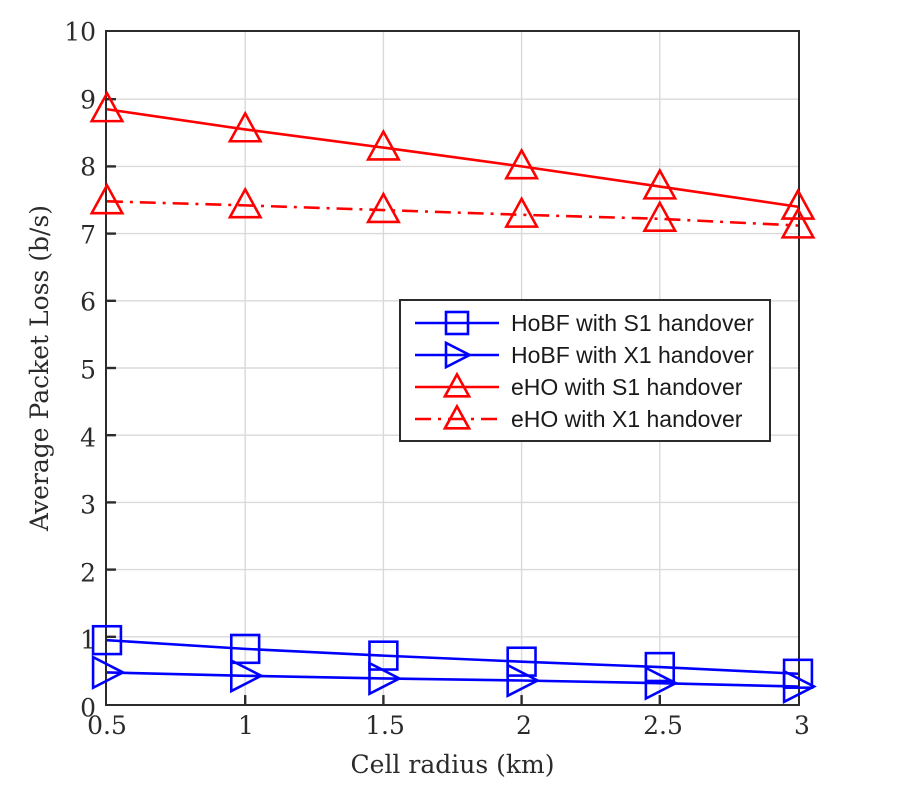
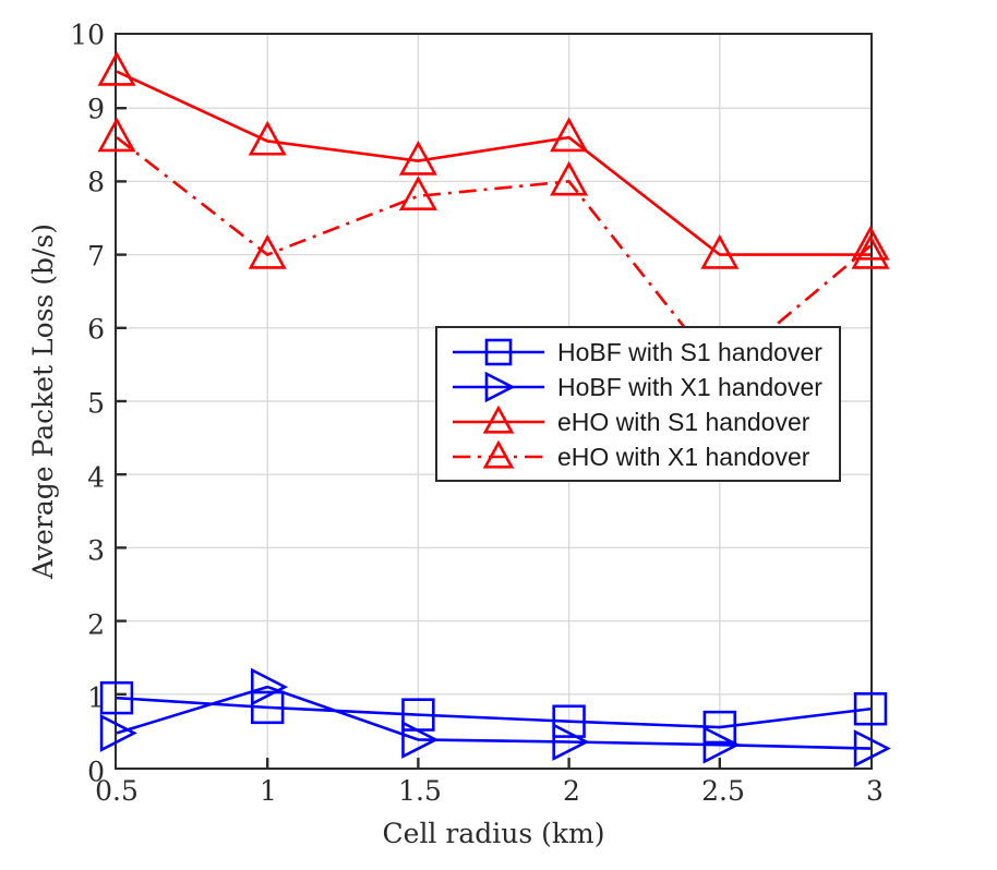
eHO with S1 handover/0.5: 8.8 -> 9.5
eHO with X1 handover/0.5: 7.5 -> 8.6
HoBF with X1 handover/1: 0.4 -> 1.1
eHO with X1 handover/1: 7.4 -> 7.0
eHO with X1 handover/1.5: 7.3 -> 7.8
eHO with S1 handover/2: 8.0 -> 8.6
eHO with X1 handover/2: 7.3 -> 8.0
eHO with S1 handover/2.5: 7.7 -> 7.0
eHO with X1 handover/2.5: 7.2 -> 5.4
HoBF with S1 handover/3: 0.5 -> 0.8
eHO with S1 handover/3: 7.4 -> 7.0
